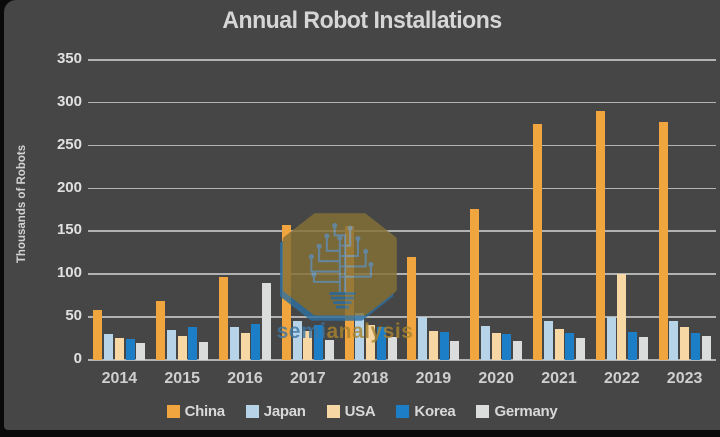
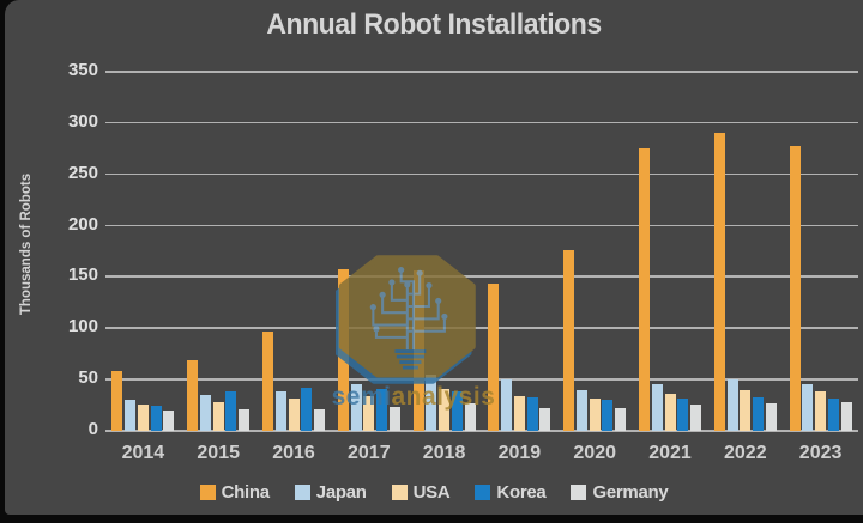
Germany/2016: 90 -> 20
China/2019: 120 -> 140
USA/2022: 100 -> 40
